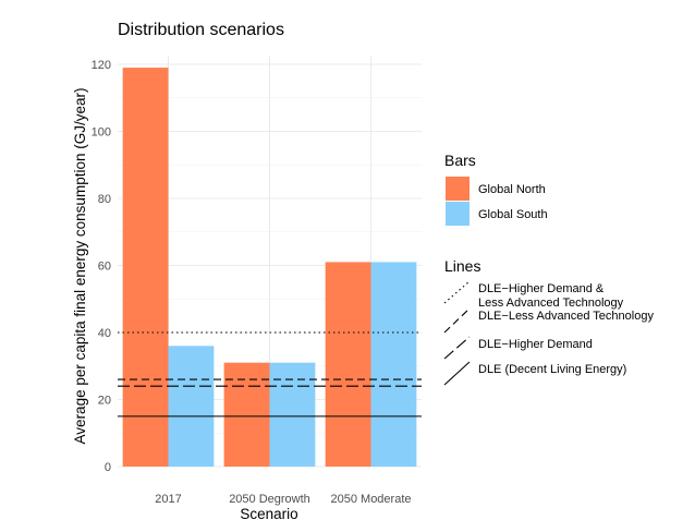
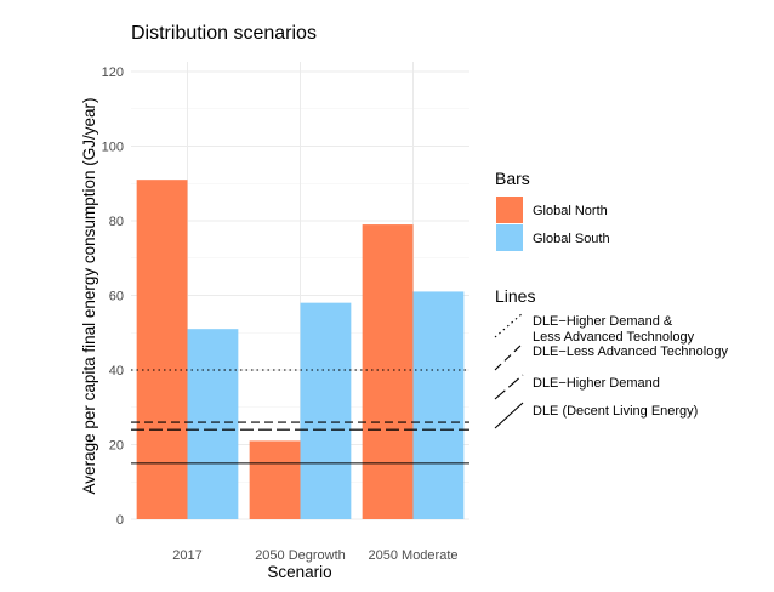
Global North/2017: 119 -> 91
Global South/2017: 36 -> 51
Global North/2050 Degrowth: 31 -> 21
Global South/2050 Degrowth: 31 -> 58
Global North/2050 Moderate: 61 -> 79
